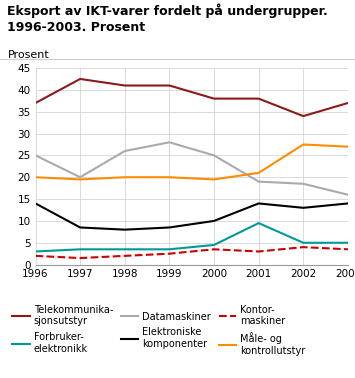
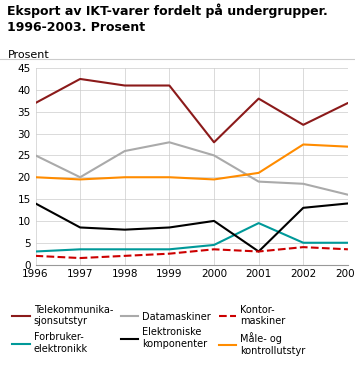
Telekommunika- sjonsutstyr/2000: 38.0 -> 28.0
Elektroniske komponenter/2001: 14.0 -> 3.0
Telekommunika- sjonsutstyr/2002: 34.0 -> 32.0
